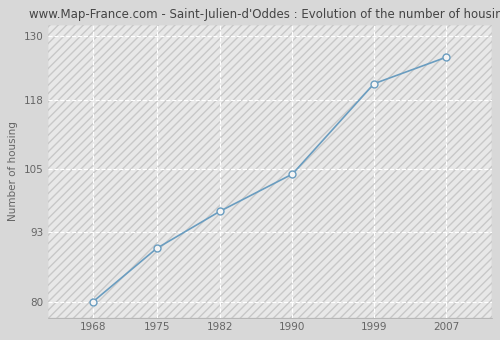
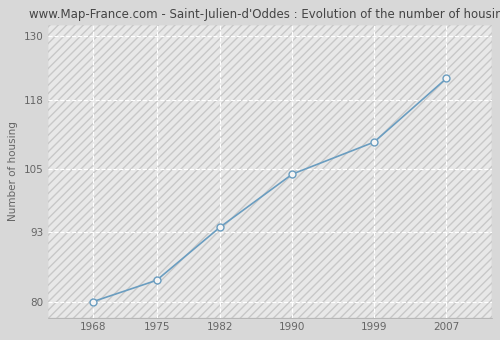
1975: 90 -> 84
1982: 97 -> 94
1999: 121 -> 110
2007: 126 -> 122
